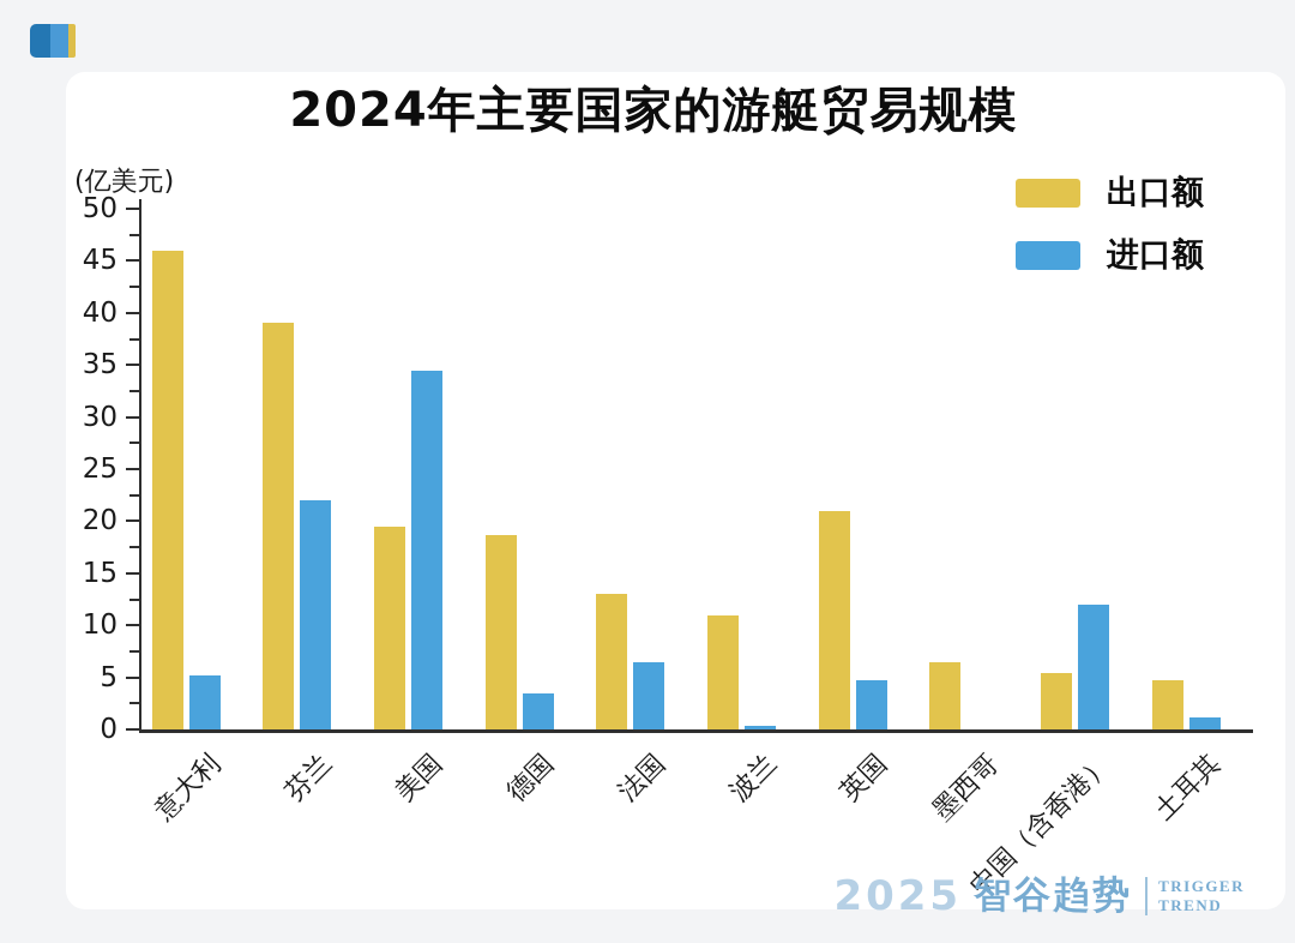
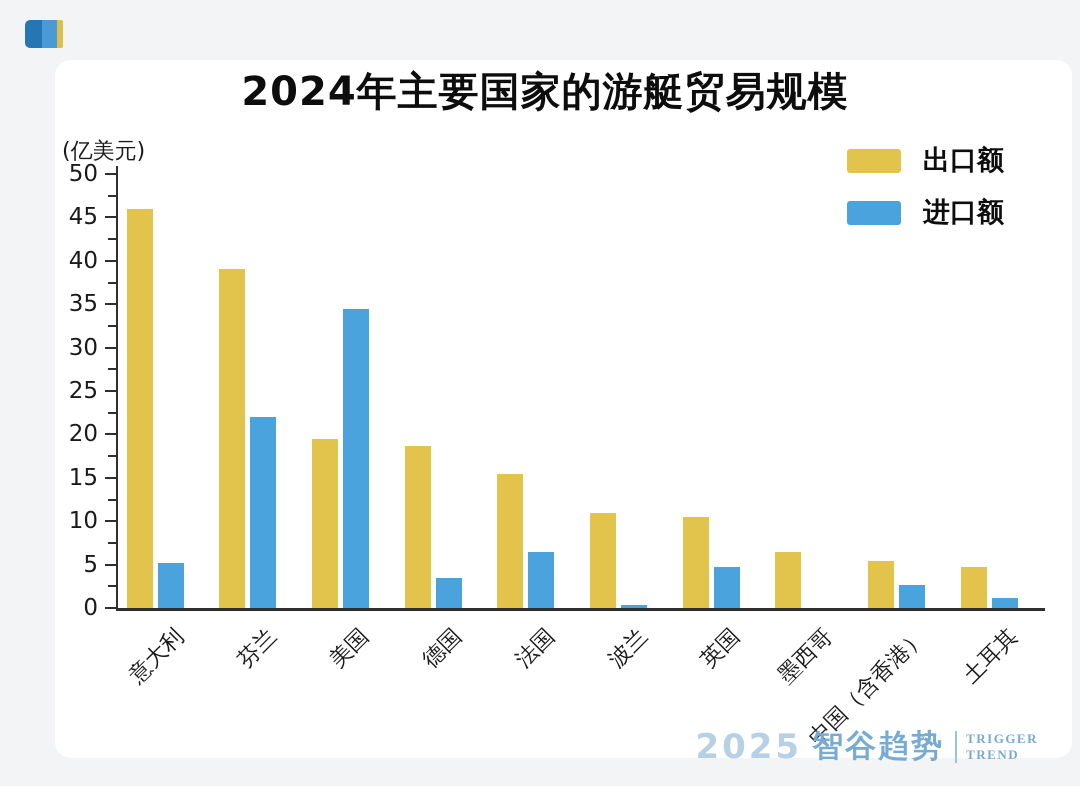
出口额/法国: 13 -> 15
出口额/英国: 21 -> 10
进口额/中国（含香港）: 12 -> 3
